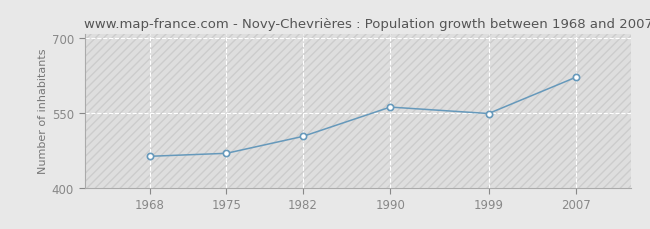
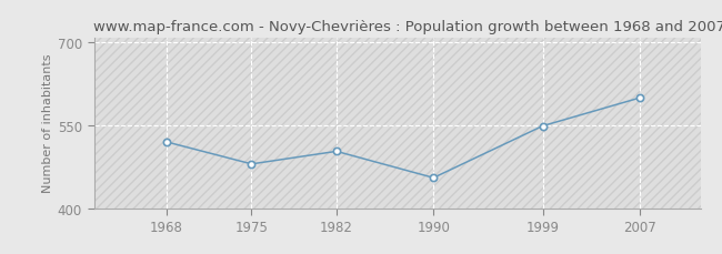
1968: 463 -> 520
1975: 469 -> 480
1990: 562 -> 455
2007: 622 -> 600
